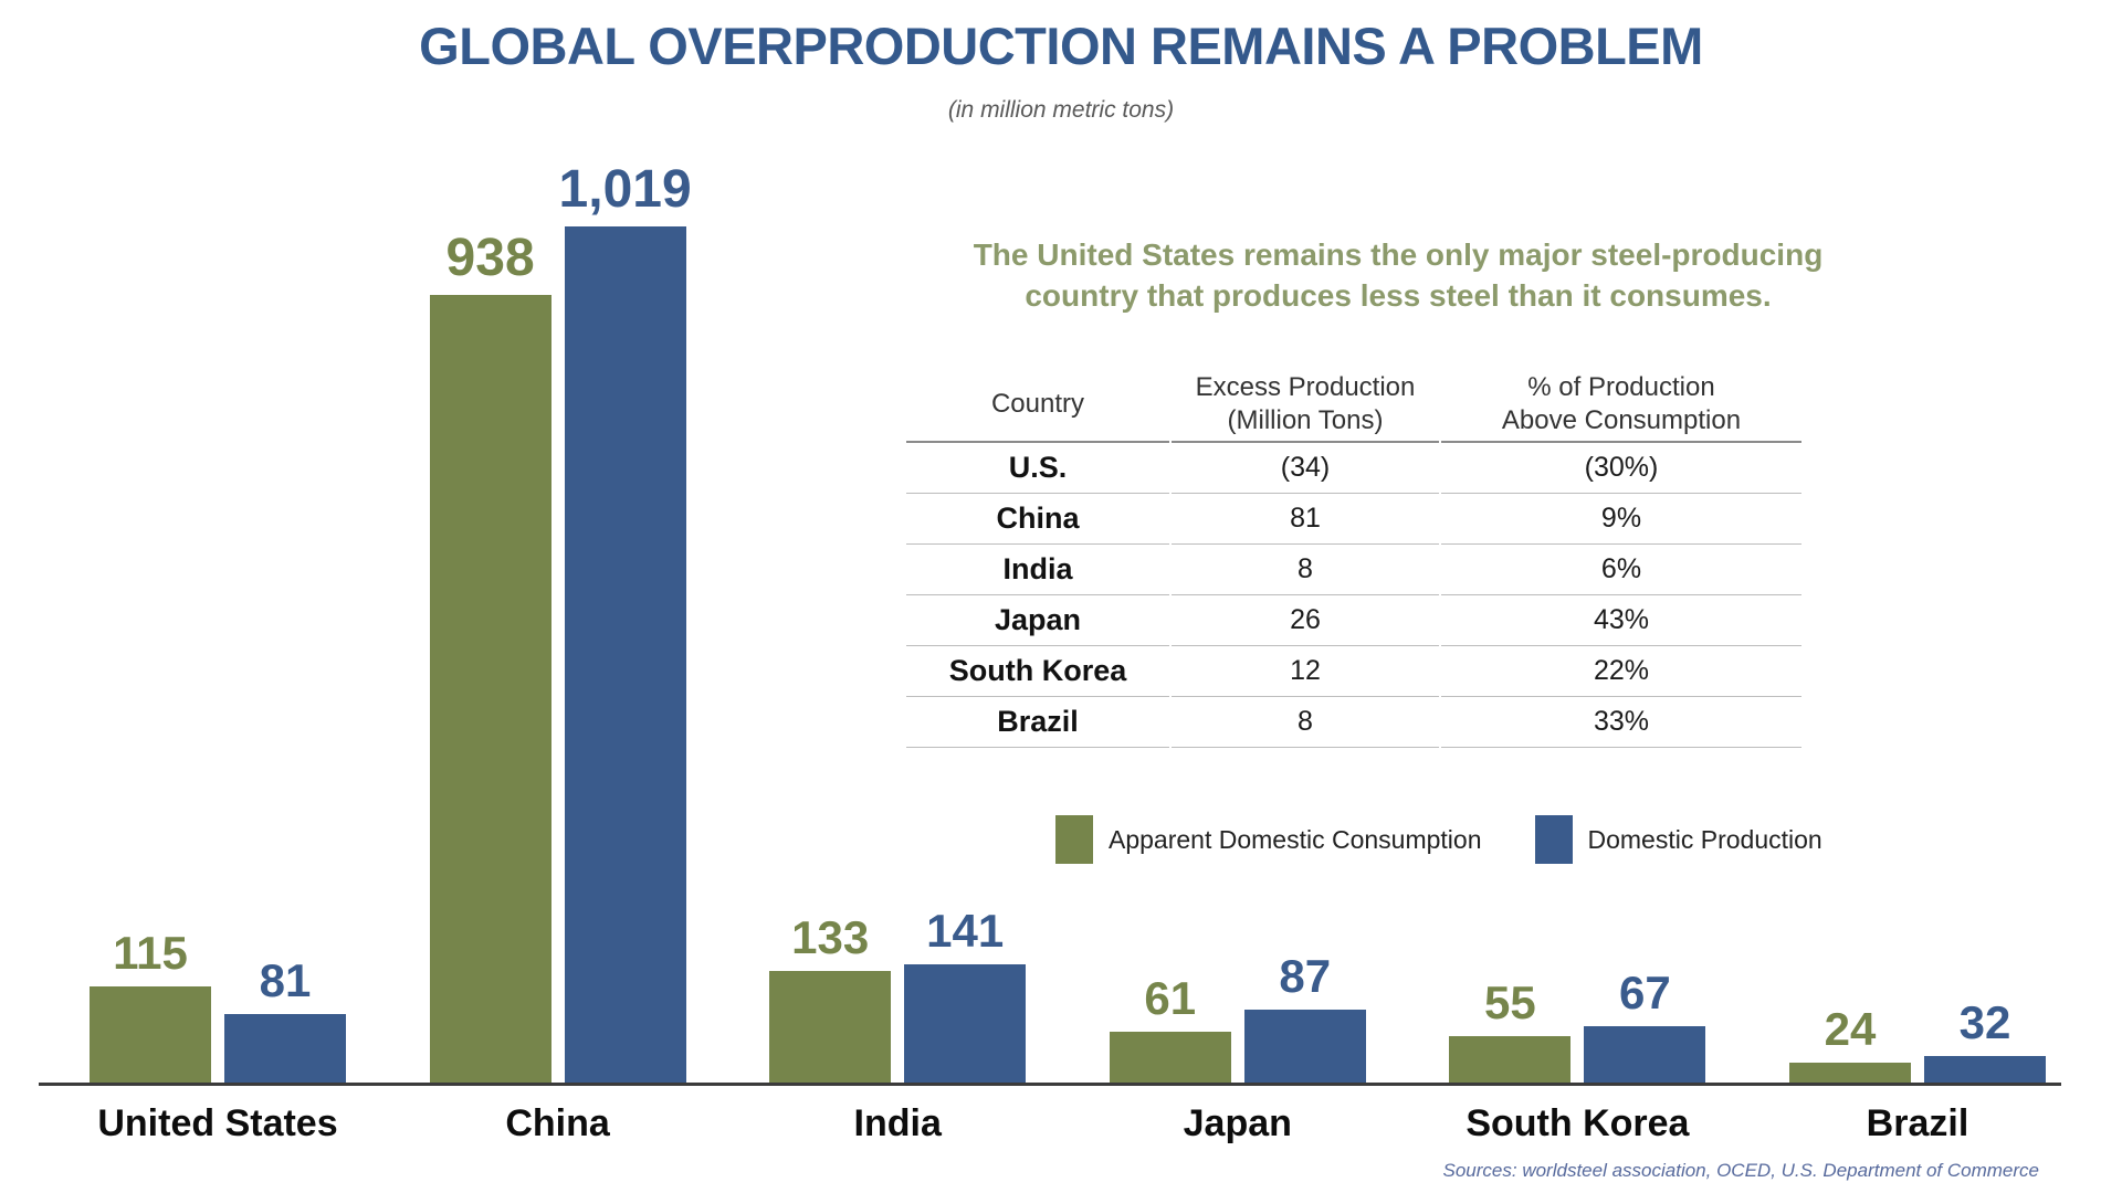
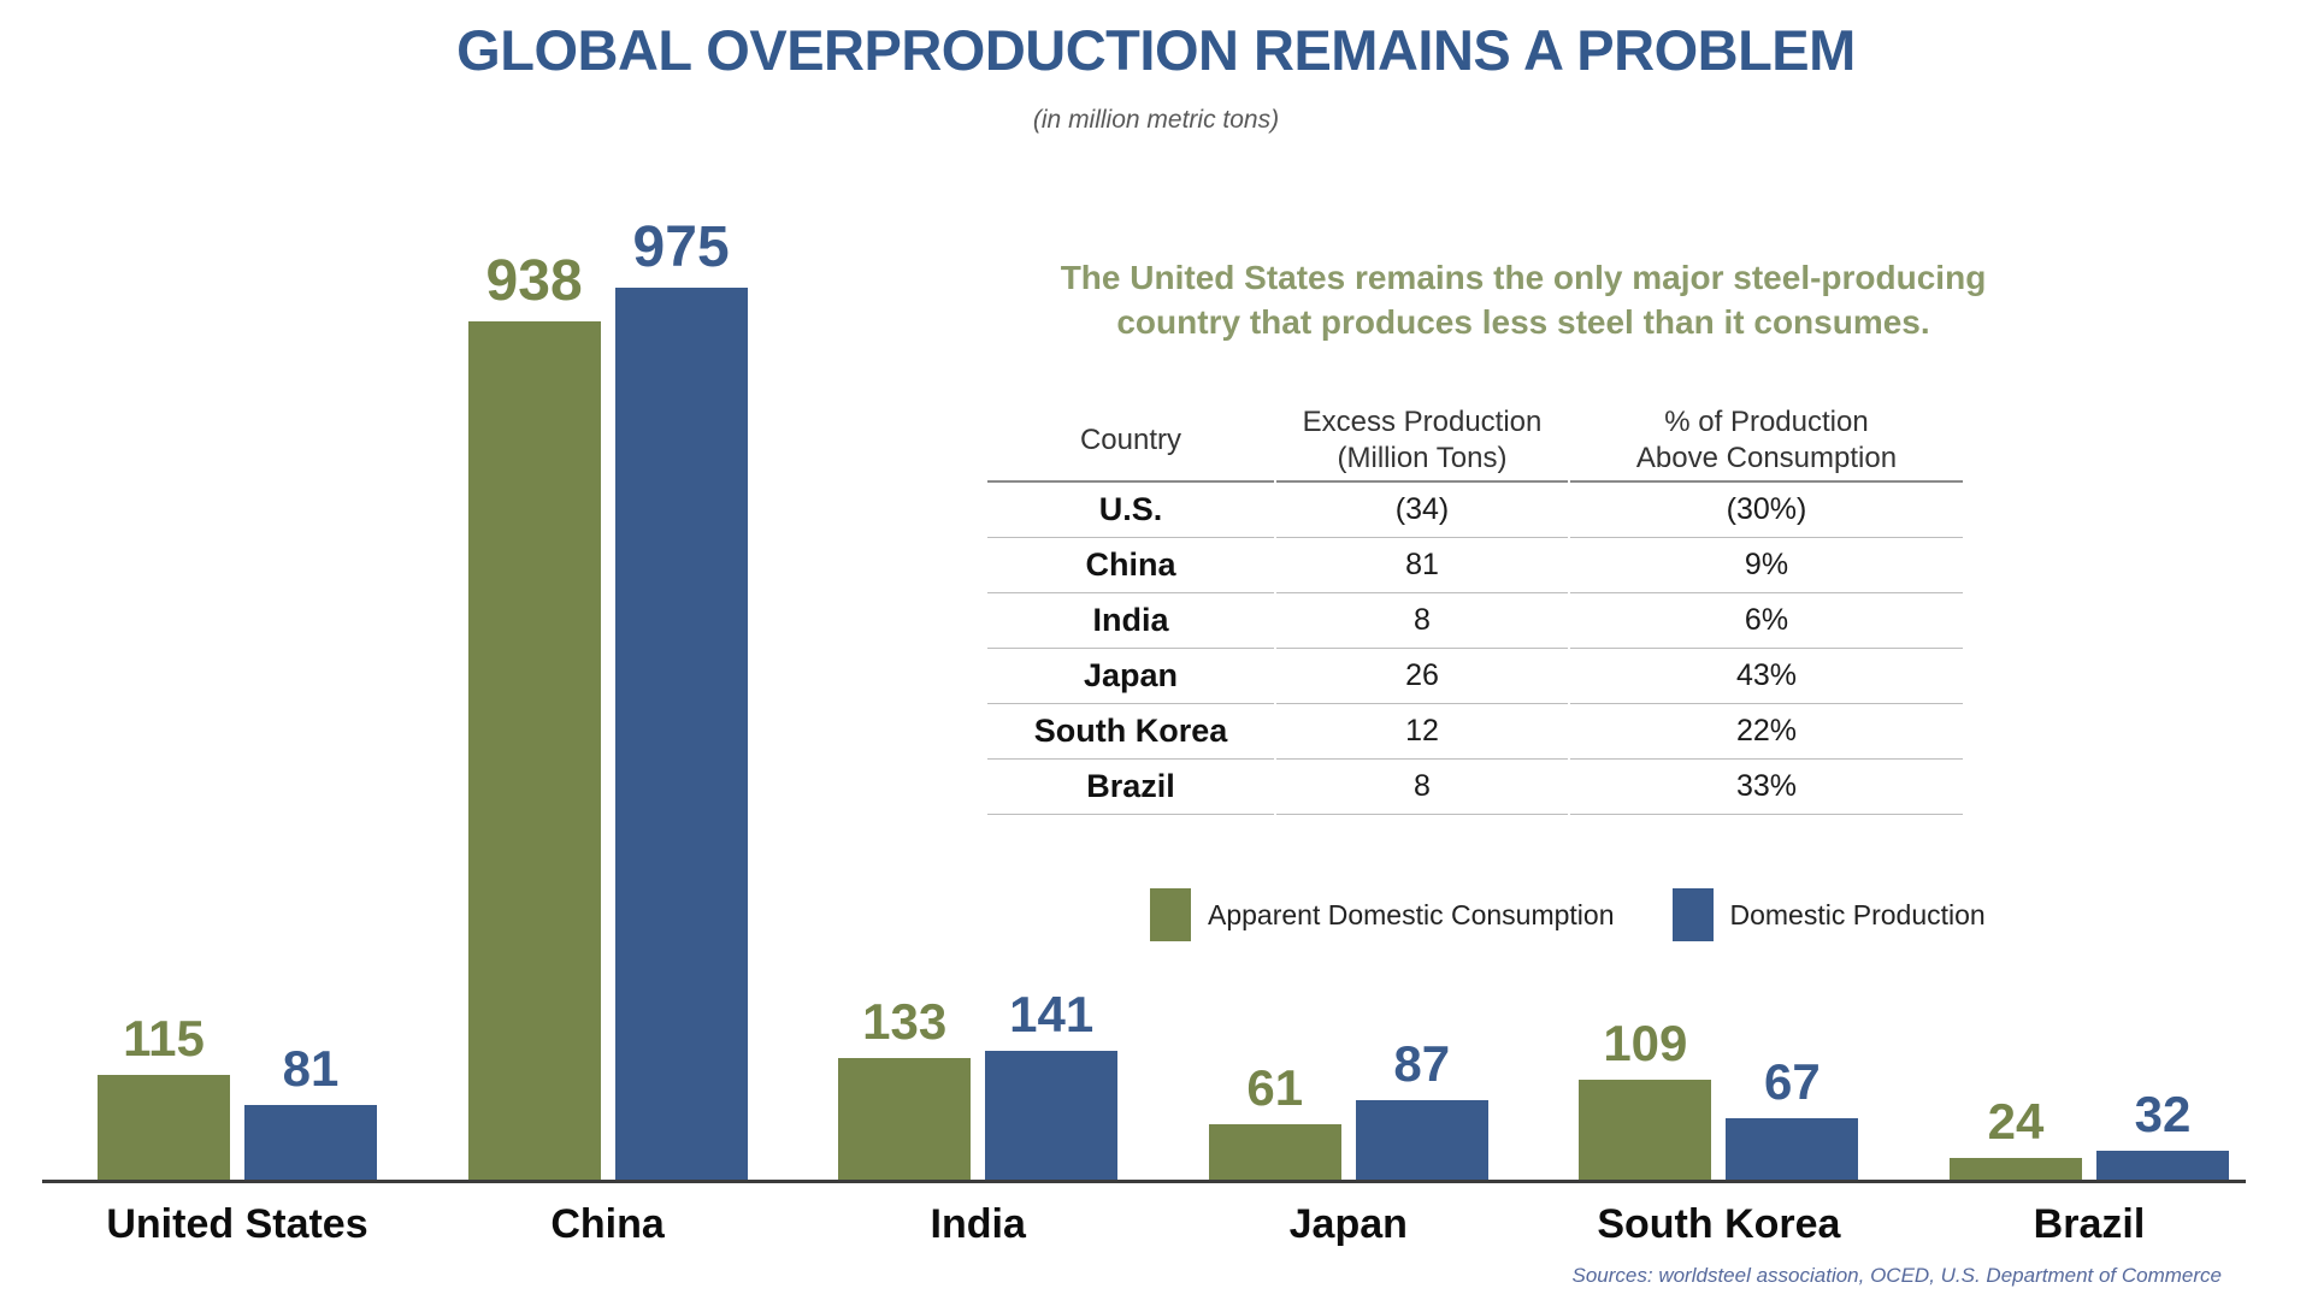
Domestic Production/China: 1,019 -> 975
Apparent Domestic Consumption/South Korea: 55 -> 109
